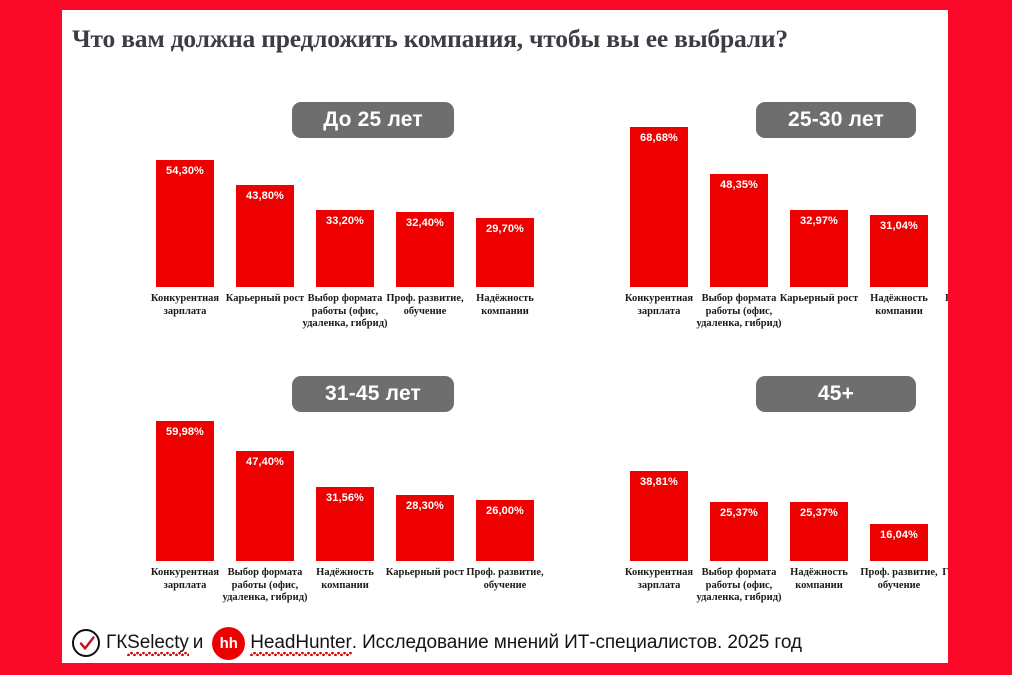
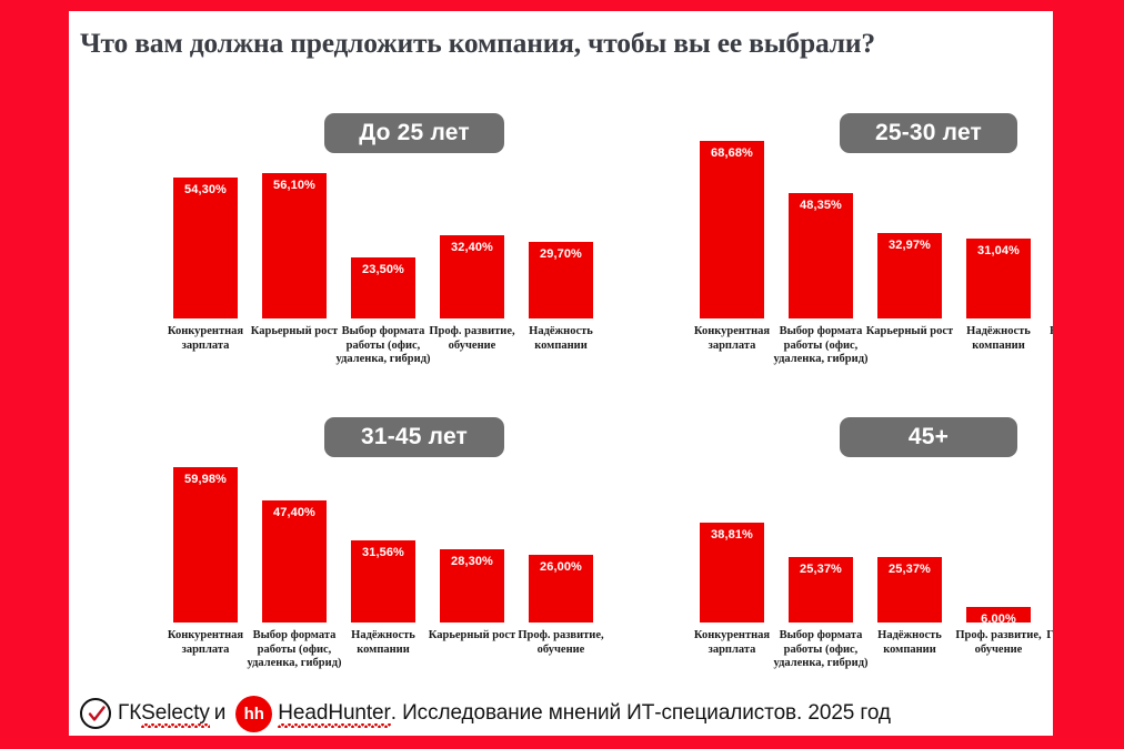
До 25 лет/Карьерный рост: 43,80% -> 56,10%
До 25 лет/Выбор формата работы (офис, удаленка, гибрид): 33,20% -> 23,50%
45+/Проф. развитие, обучение: 16,04% -> 6,00%
